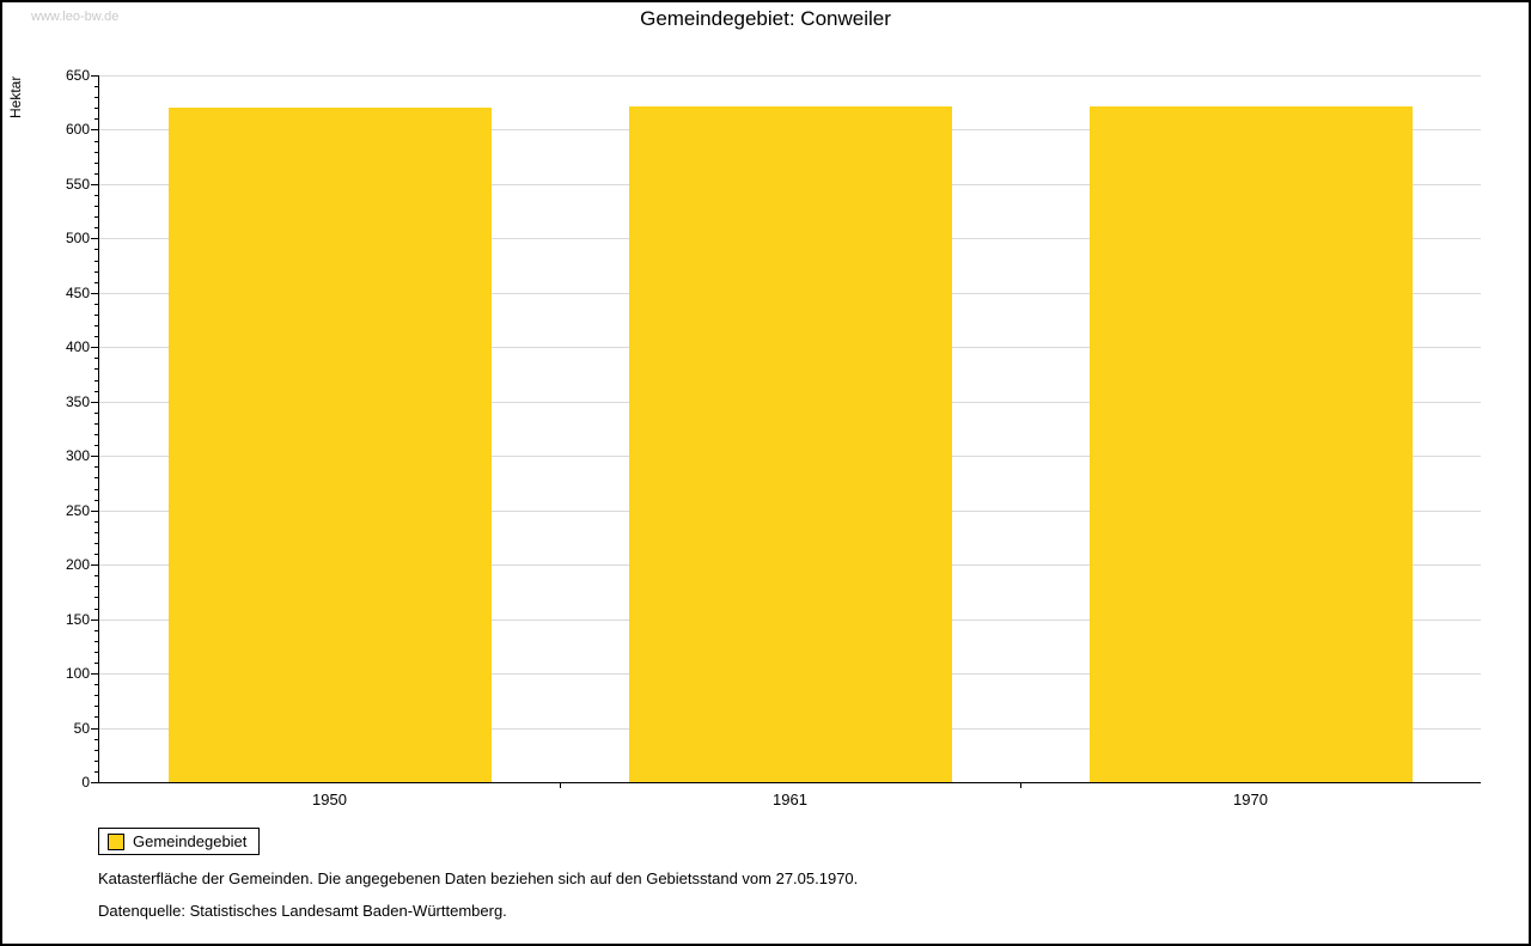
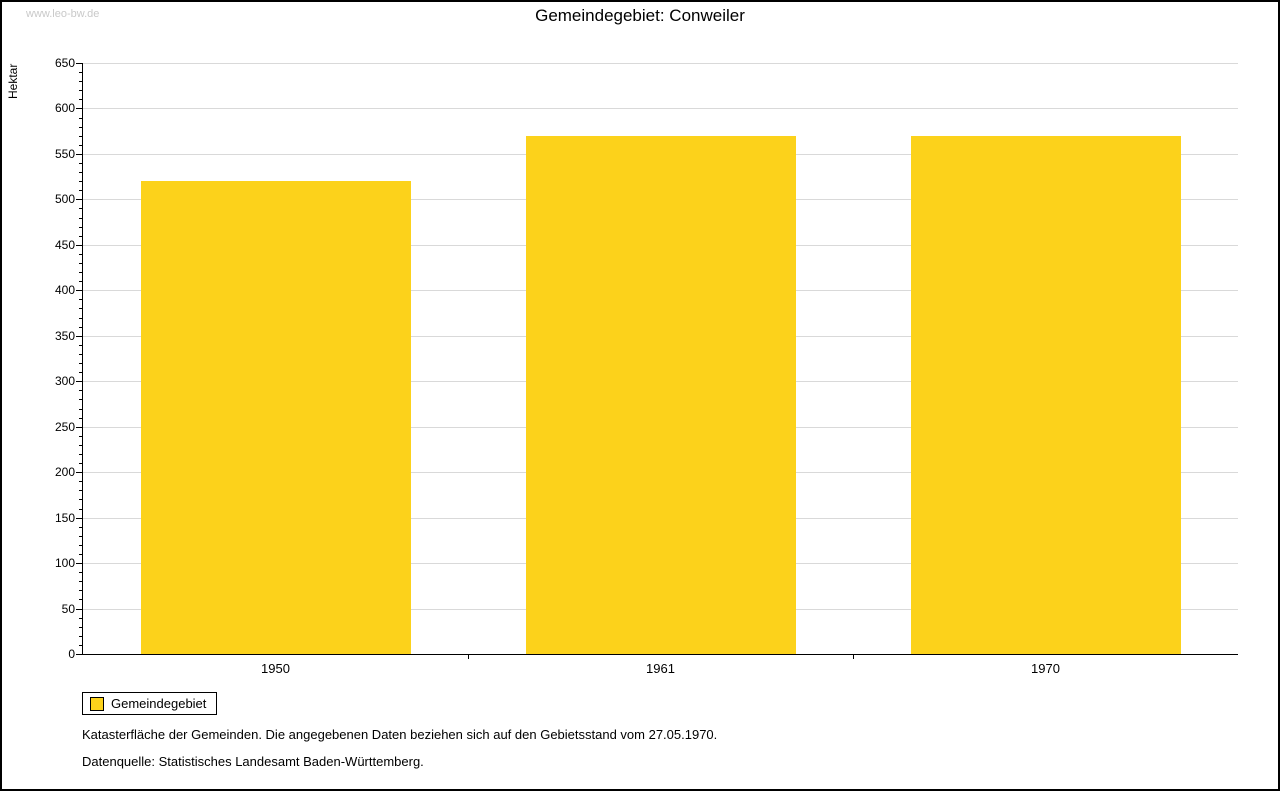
1950: 620 -> 520
1961: 620 -> 570
1970: 620 -> 570
